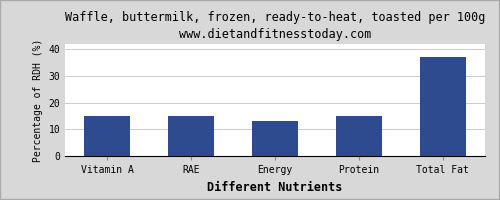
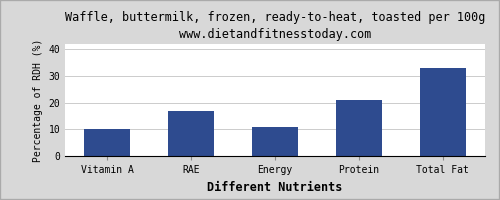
Vitamin A: 15 -> 10
RAE: 15 -> 17
Energy: 13 -> 11
Protein: 15 -> 21
Total Fat: 37 -> 33
